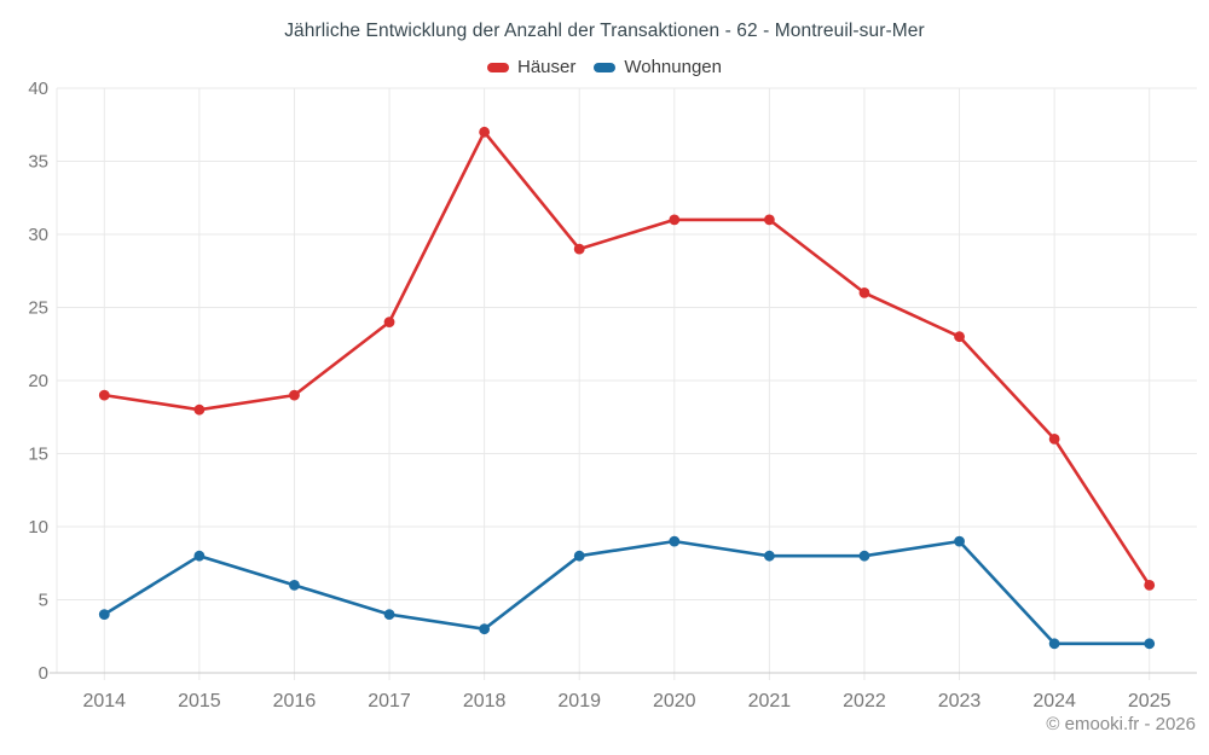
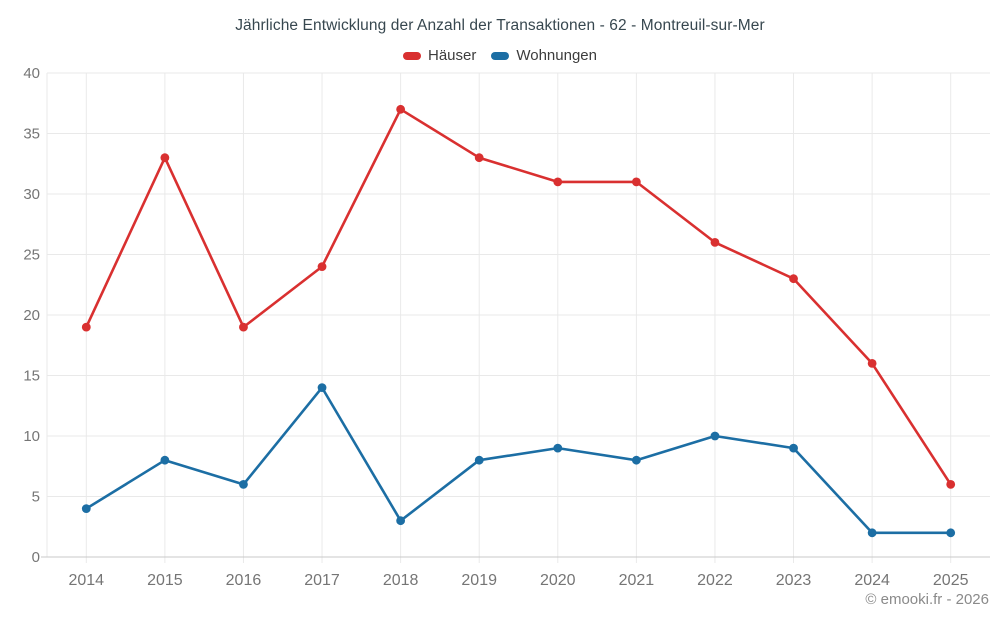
Häuser/2015: 18 -> 33
Wohnungen/2017: 4 -> 14
Häuser/2019: 29 -> 33
Wohnungen/2022: 8 -> 10
